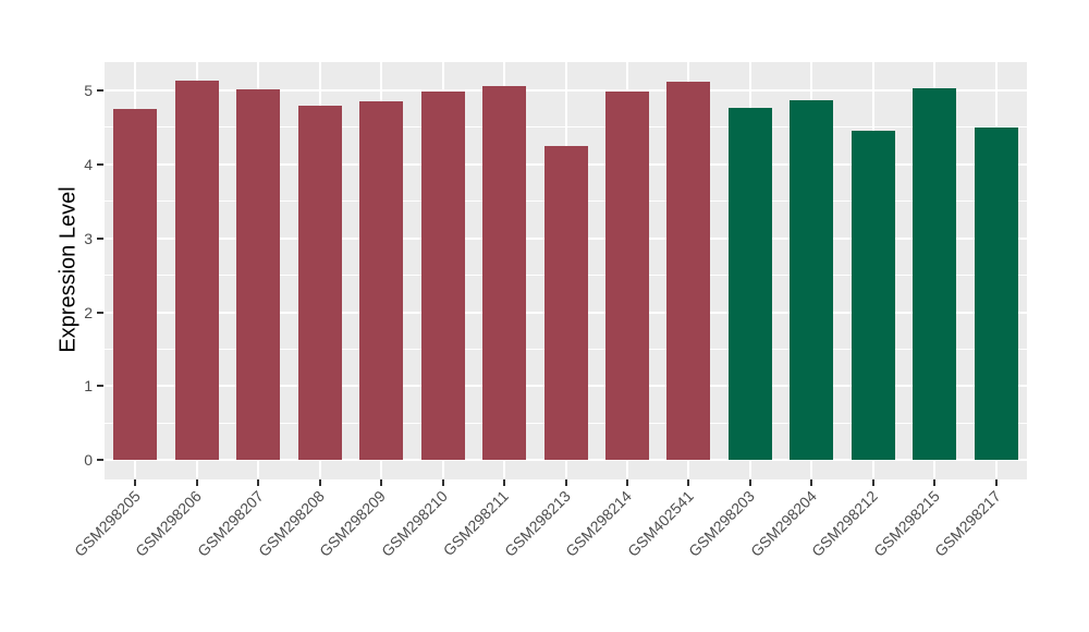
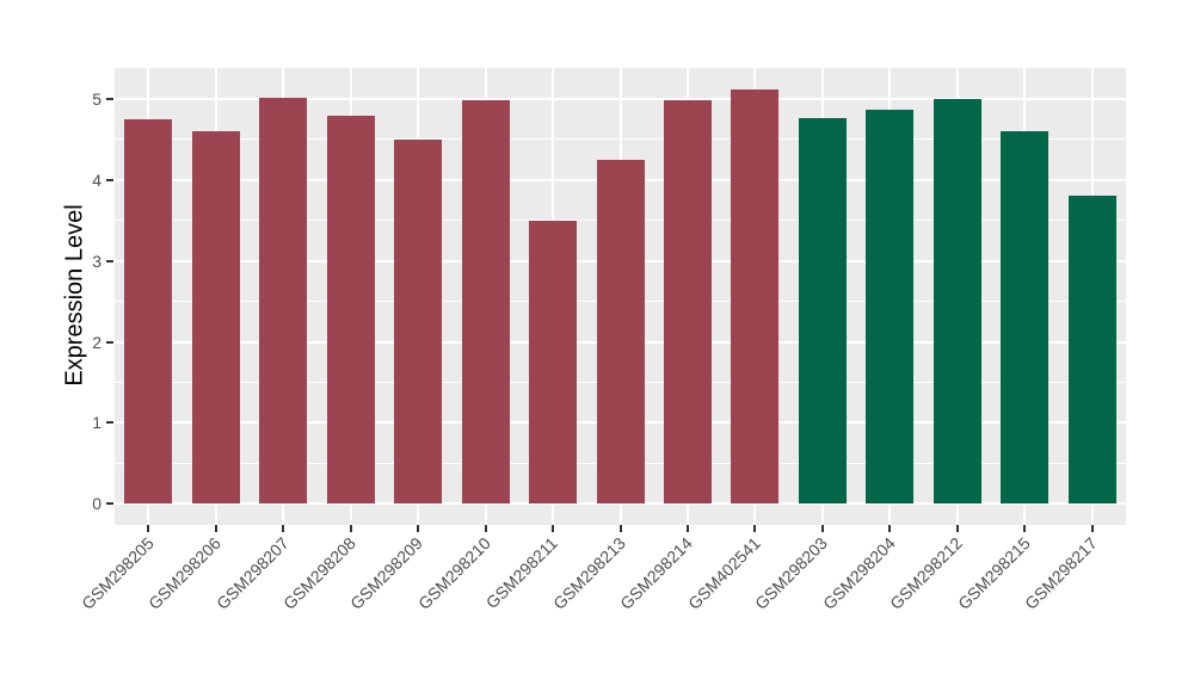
GSM298206: 5.1 -> 4.6
GSM298209: 4.8 -> 4.5
GSM298211: 5.0 -> 3.5
GSM298212: 4.5 -> 5.0
GSM298215: 5.0 -> 4.6
GSM298217: 4.5 -> 3.8
